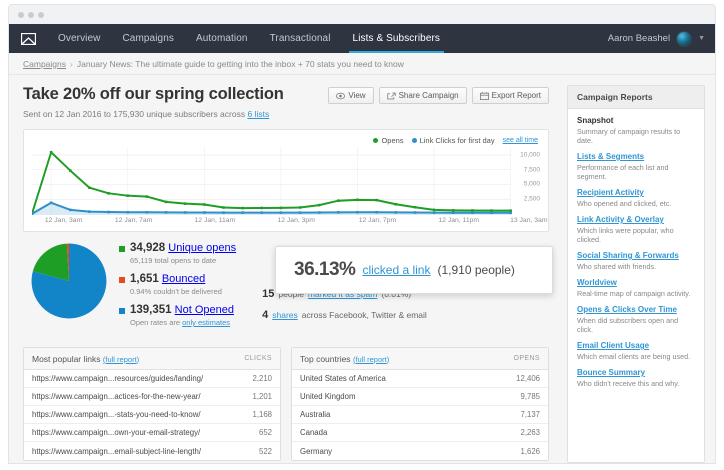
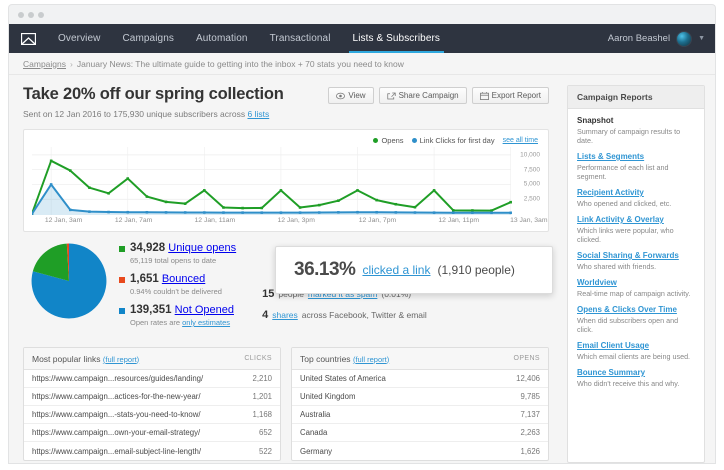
Opens/12 Jan, 3am: 10000 -> 9000
Link Clicks for first day/12 Jan, 3am: 2000 -> 5000
Opens/12 Jan, 7am: 3000 -> 6000
Opens/12 Jan, 11am: 2000 -> 4000
Opens/12 Jan, 3pm: 1000 -> 4000
Opens/12 Jan, 7pm: 2000 -> 4000
Opens/12 Jan, 11pm: 1000 -> 4000
Opens/13 Jan, 3am: 1000 -> 2000
